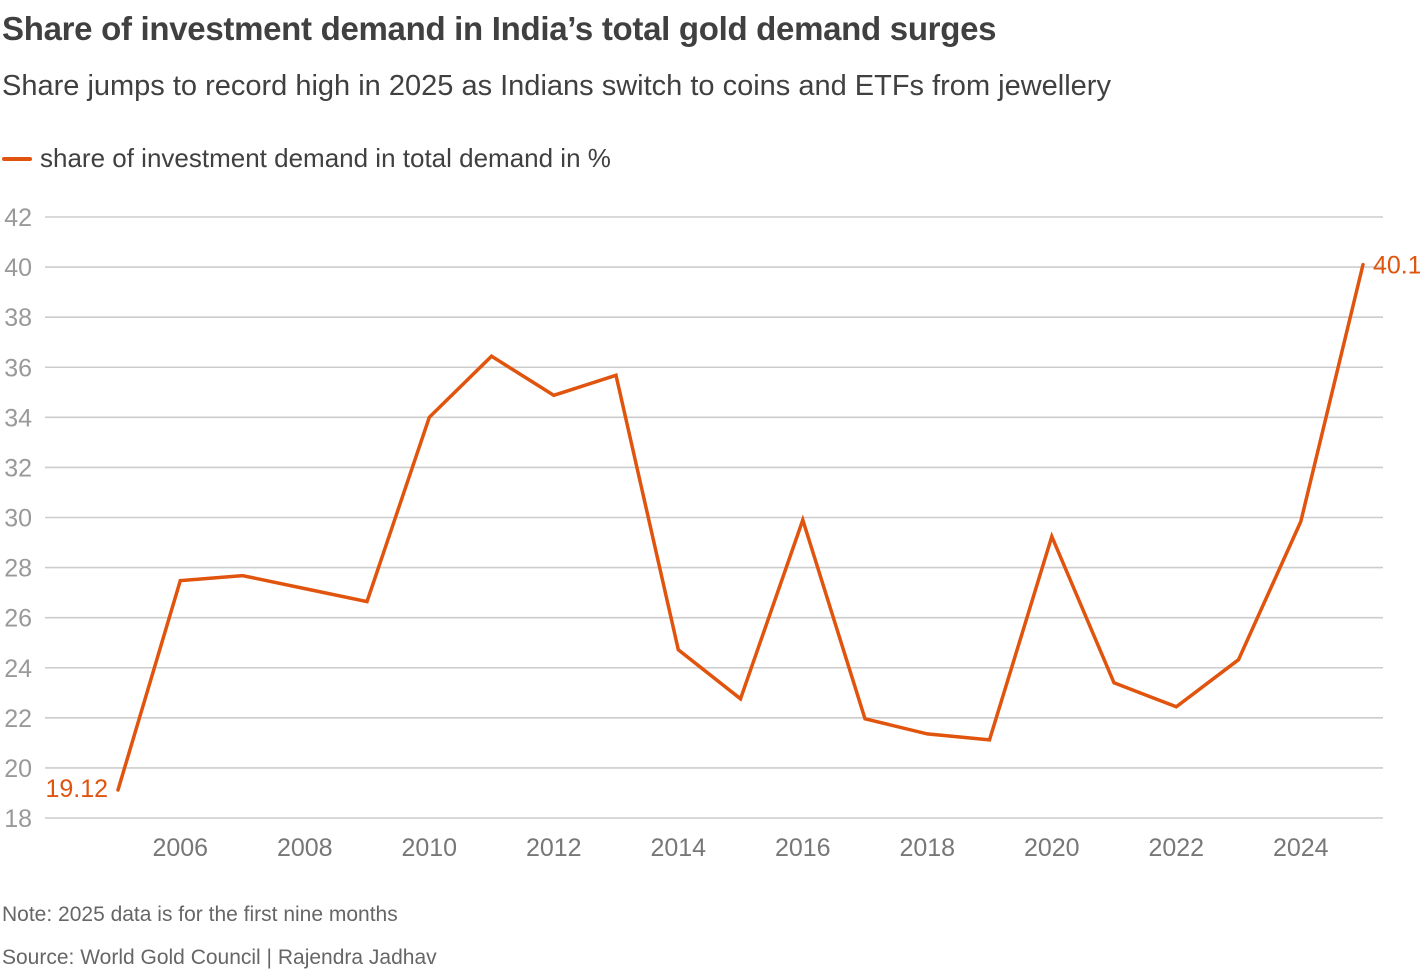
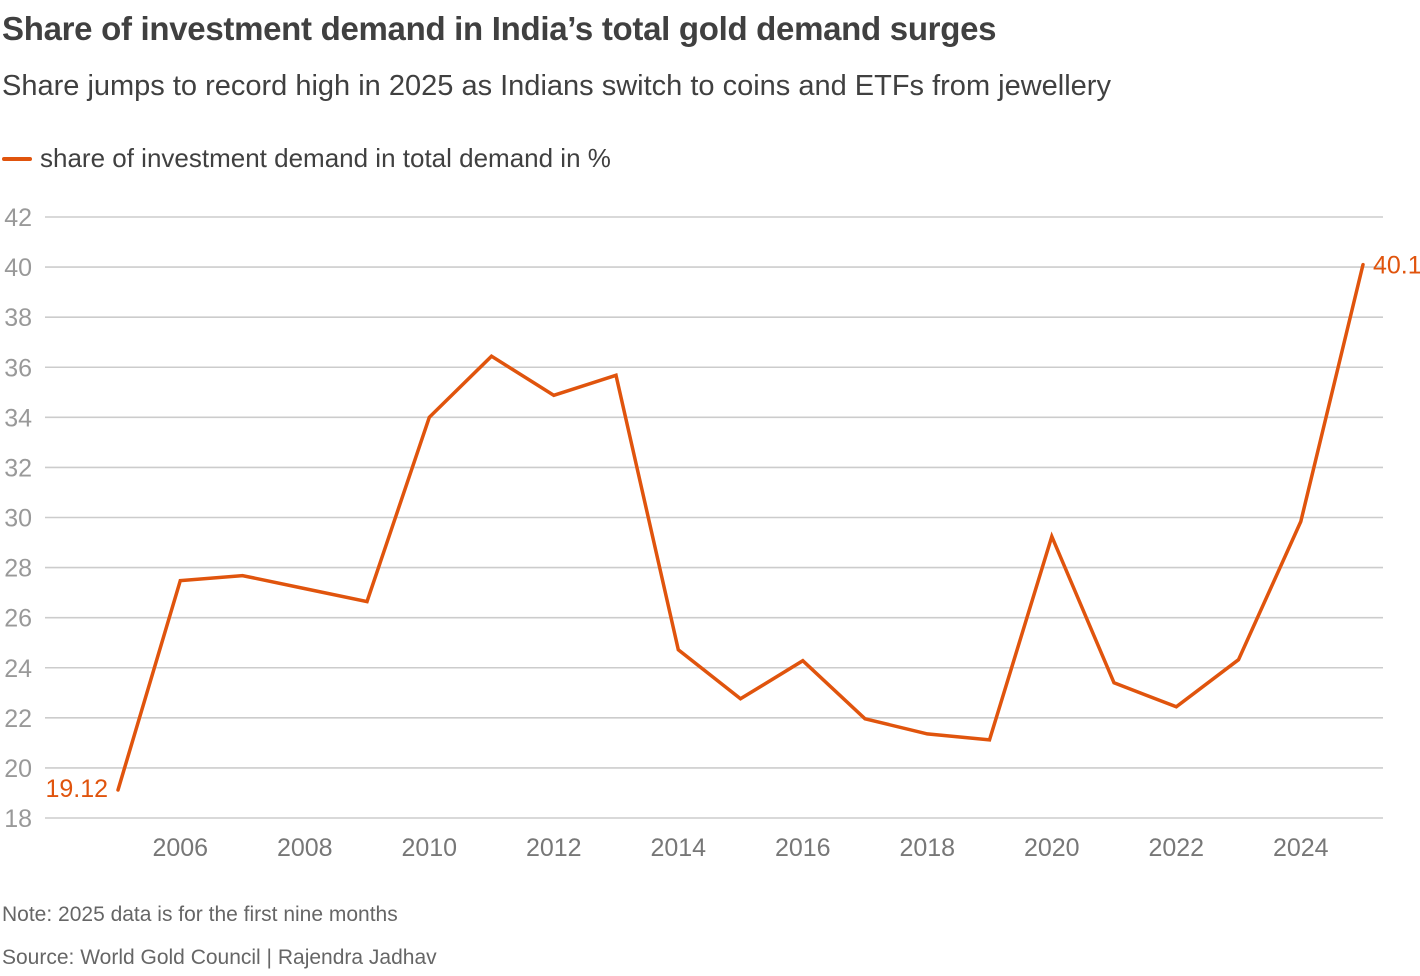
2016: 29.9 -> 24.3
